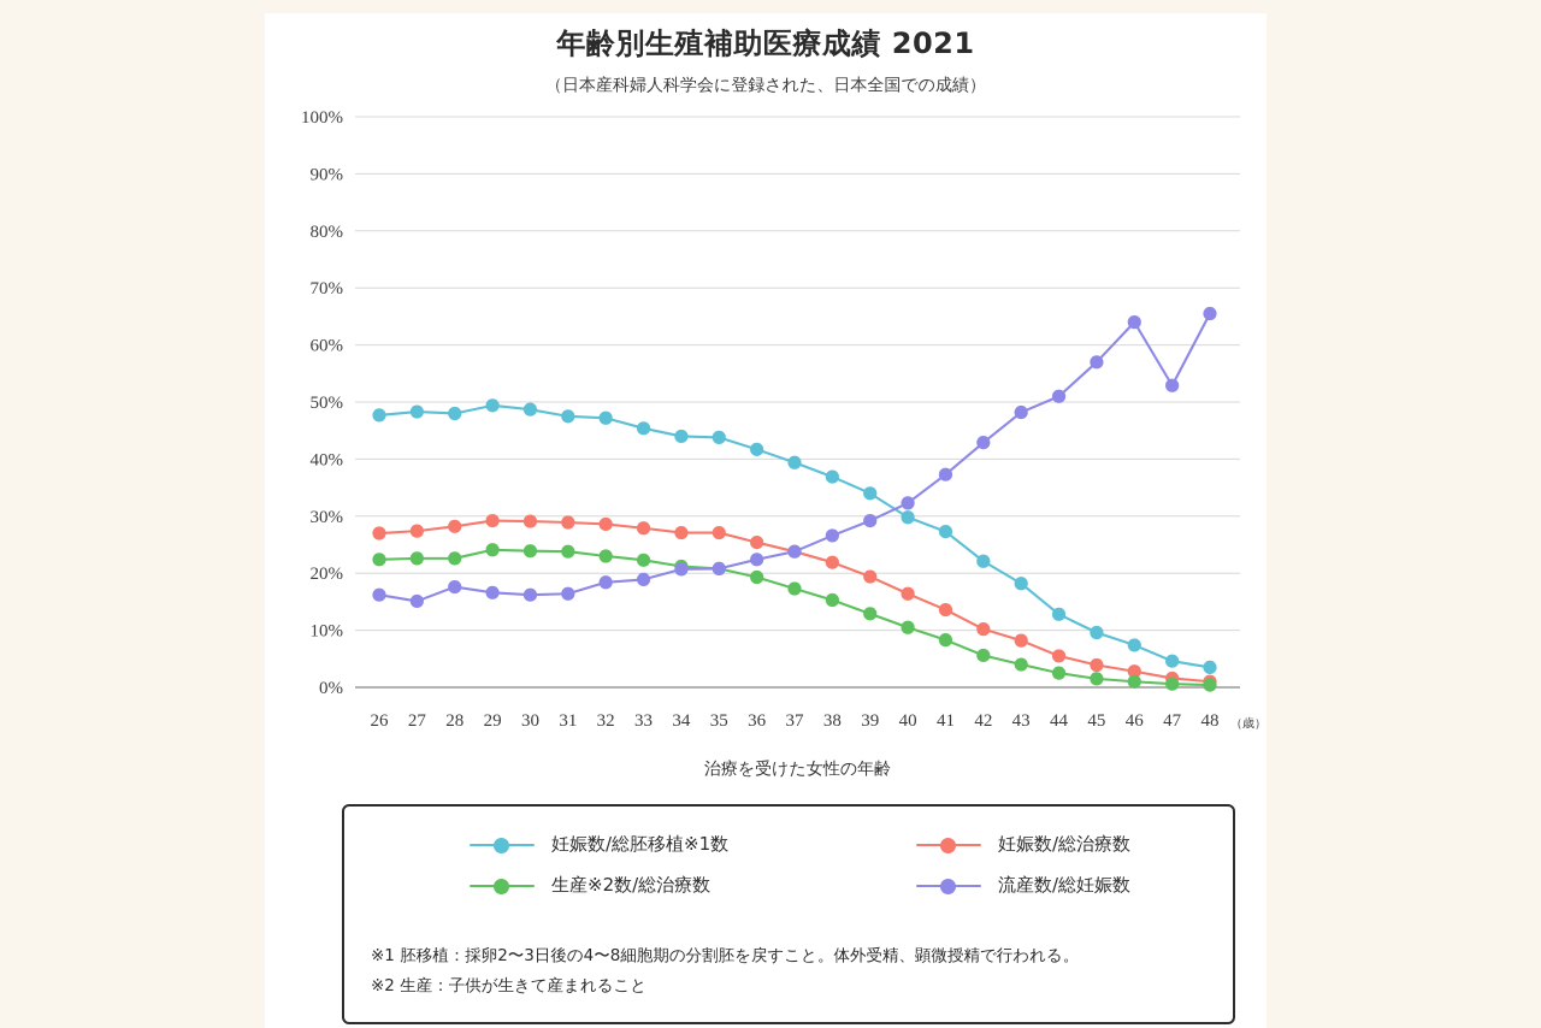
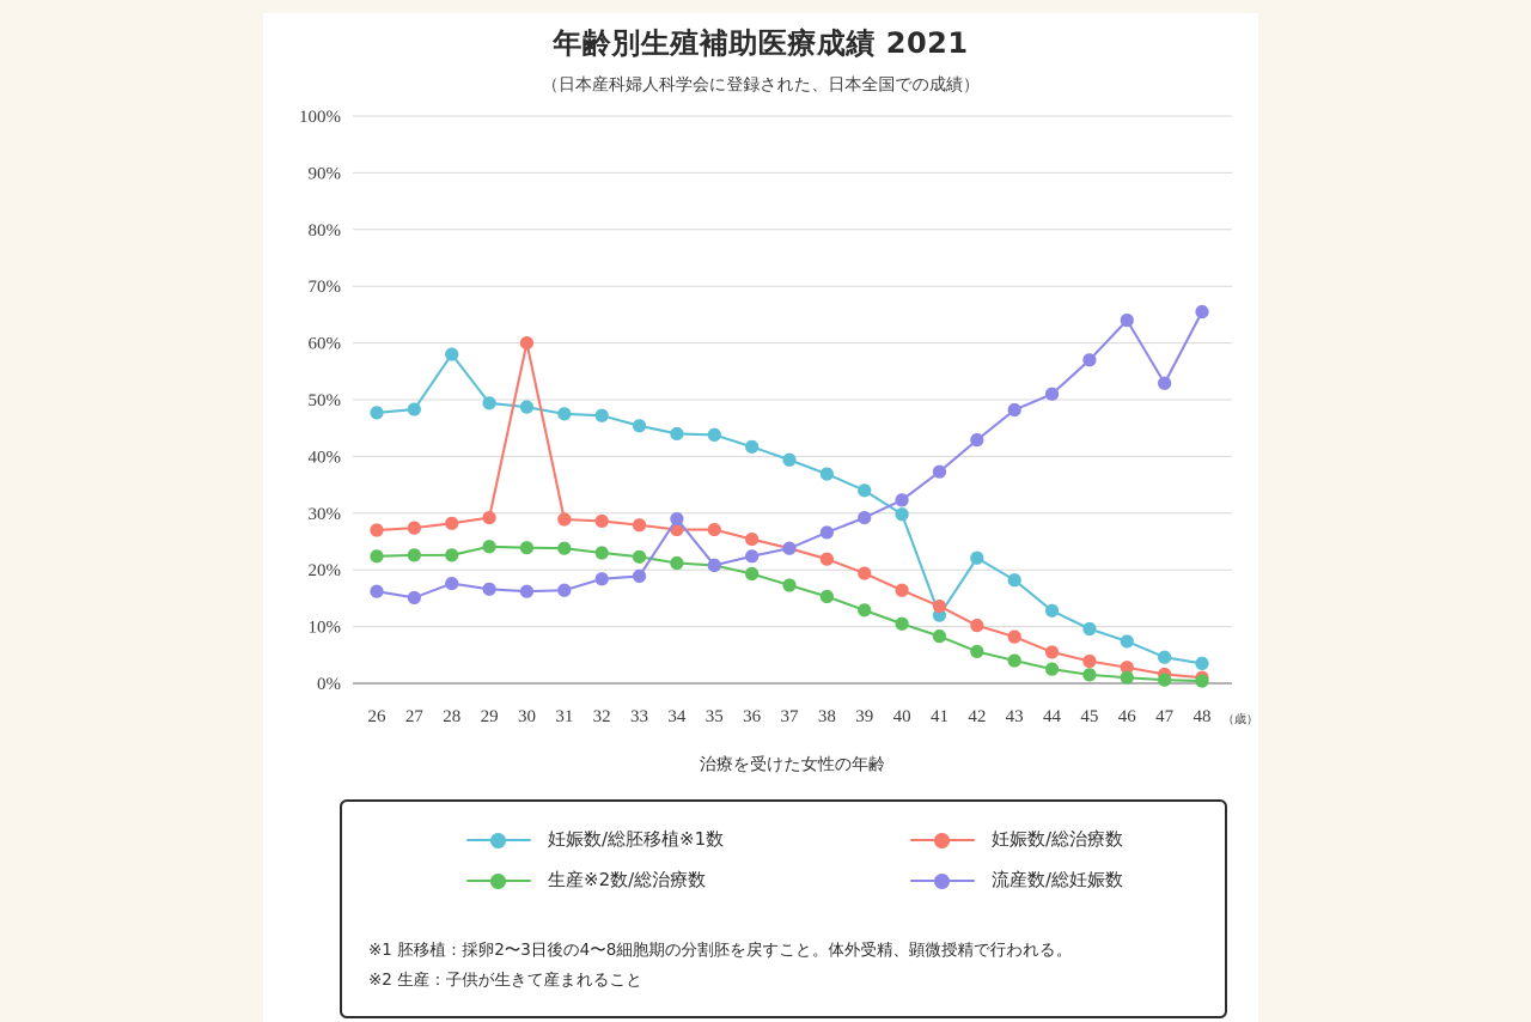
妊娠数/総胚移植※1数/28: 48% -> 58%
妊娠数/総治療数/30: 29% -> 60%
流産数/総妊娠数/34: 21% -> 29%
妊娠数/総胚移植※1数/41: 27% -> 12%
